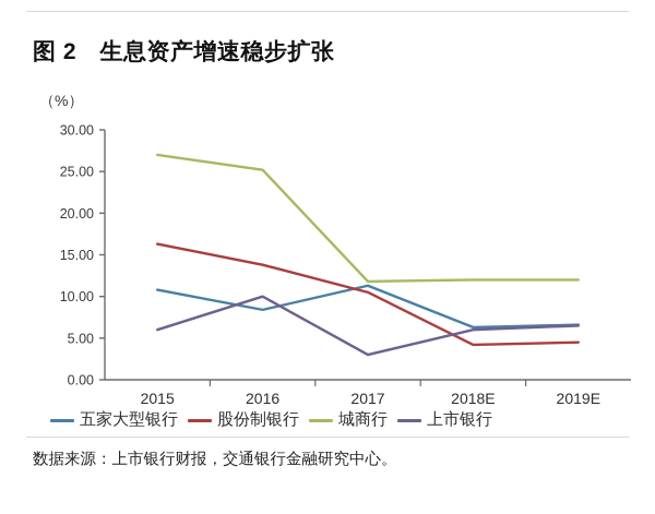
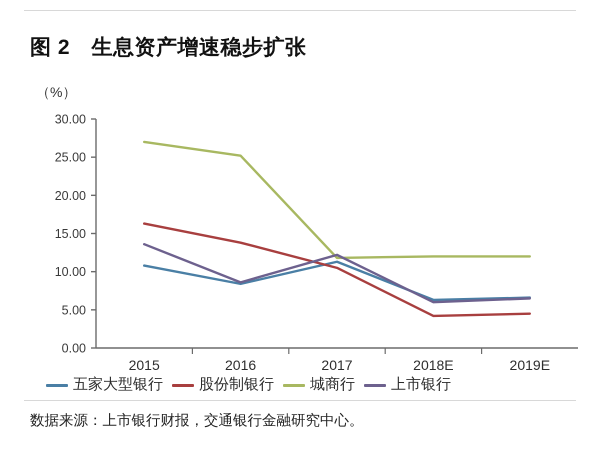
上市银行/2015: 6 -> 14
上市银行/2016: 10 -> 9
上市银行/2017: 3 -> 12
